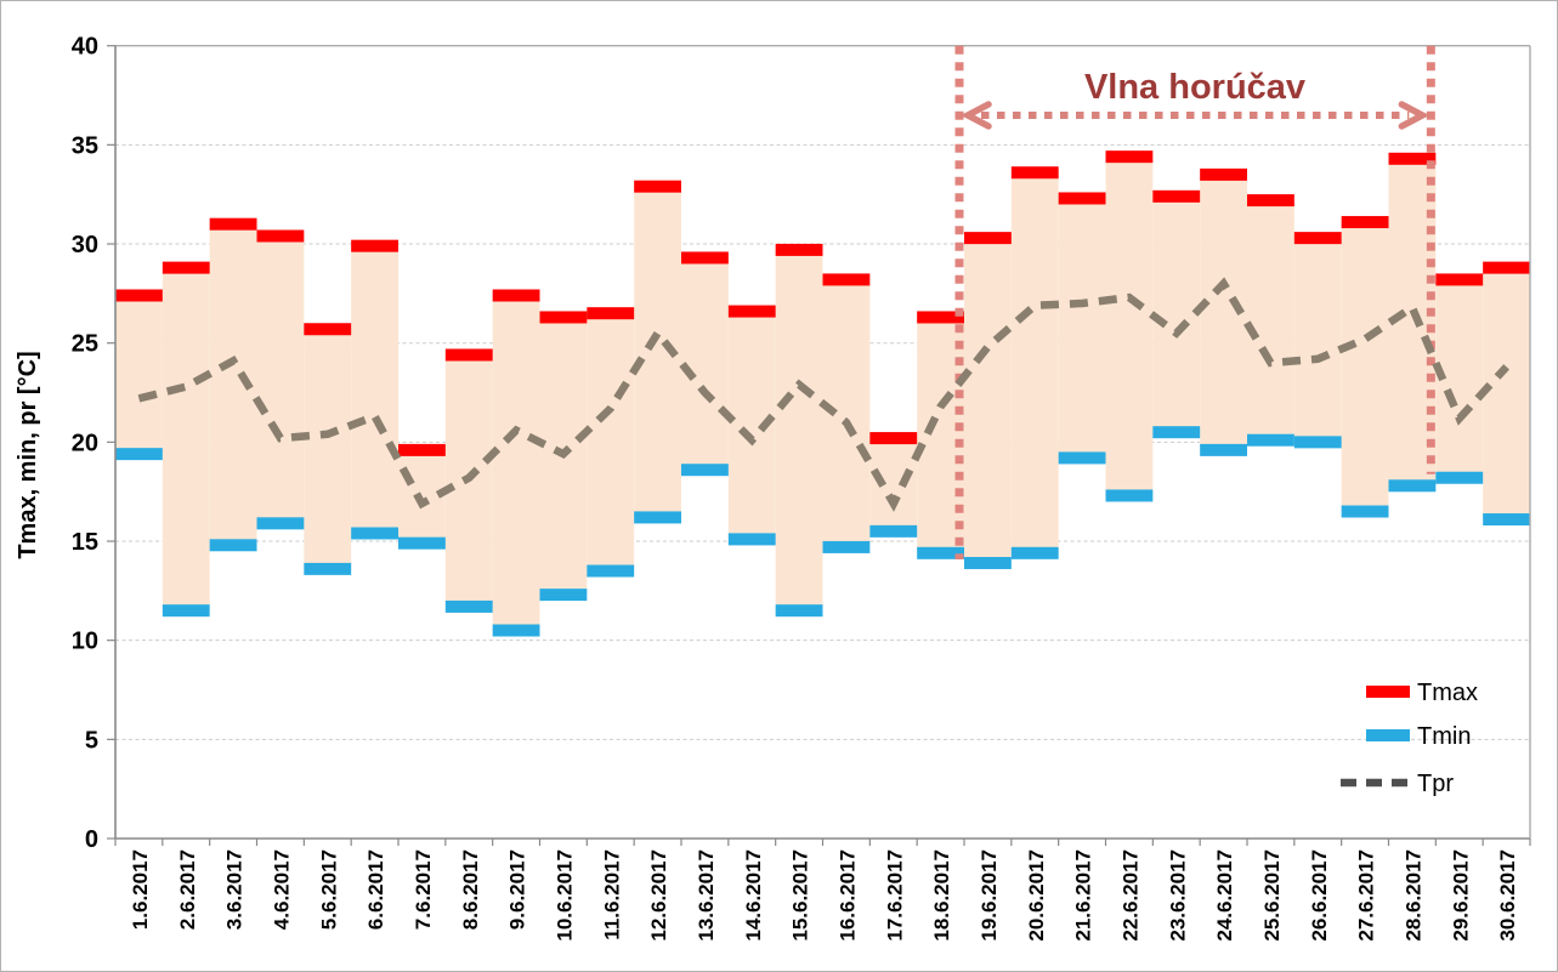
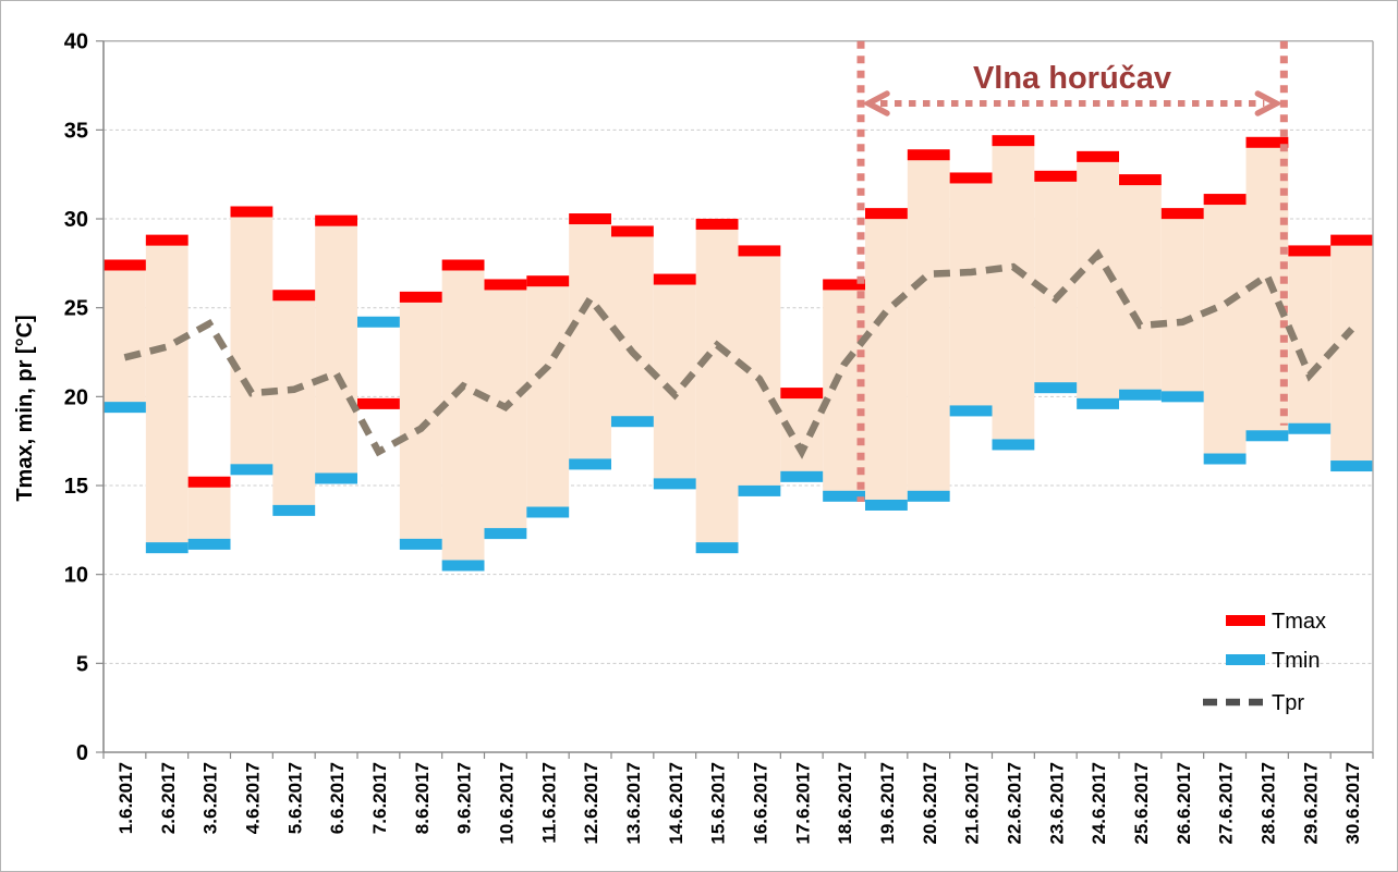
Tmax/3.6.2017: 31.0 -> 15.2
Tmin/3.6.2017: 14.8 -> 11.7
Tmin/7.6.2017: 14.9 -> 24.2
Tmax/8.6.2017: 24.4 -> 25.6
Tmax/12.6.2017: 32.9 -> 30.0
